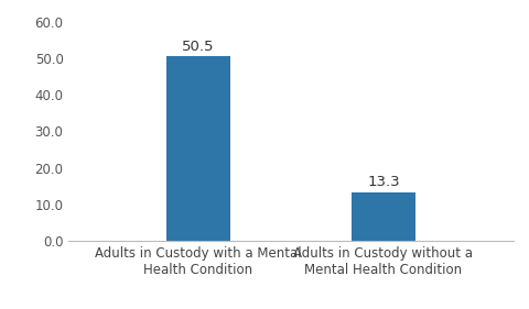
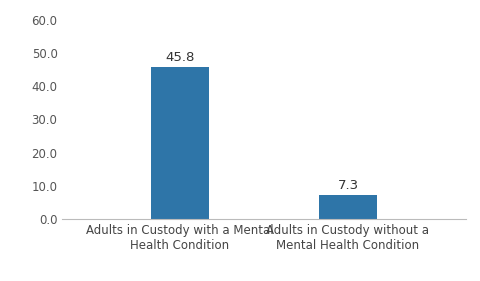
Adults in Custody with a Mental Health Condition: 50.5 -> 45.8
Adults in Custody without a Mental Health Condition: 13.3 -> 7.3
